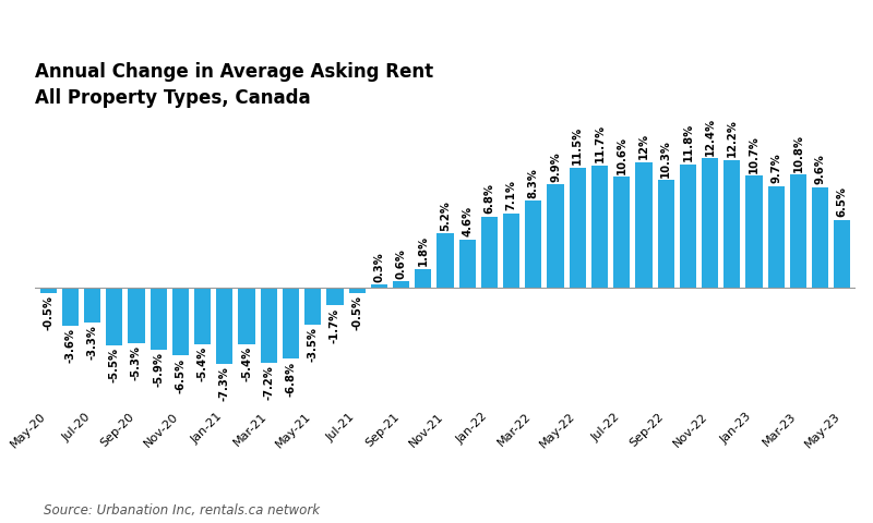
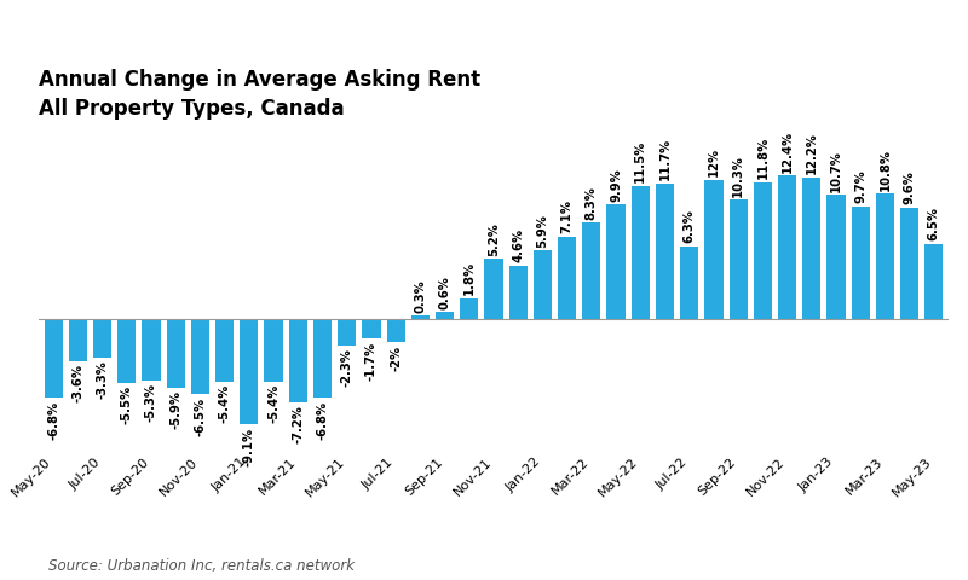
May-20: -0.5% -> -6.8%
Jan-21: -7.3% -> -9.1%
May-21: -3.5% -> -2.3%
Jul-21: -0.5% -> -2%
Jan-22: 6.8% -> 5.9%
Jul-22: 10.6% -> 6.3%
